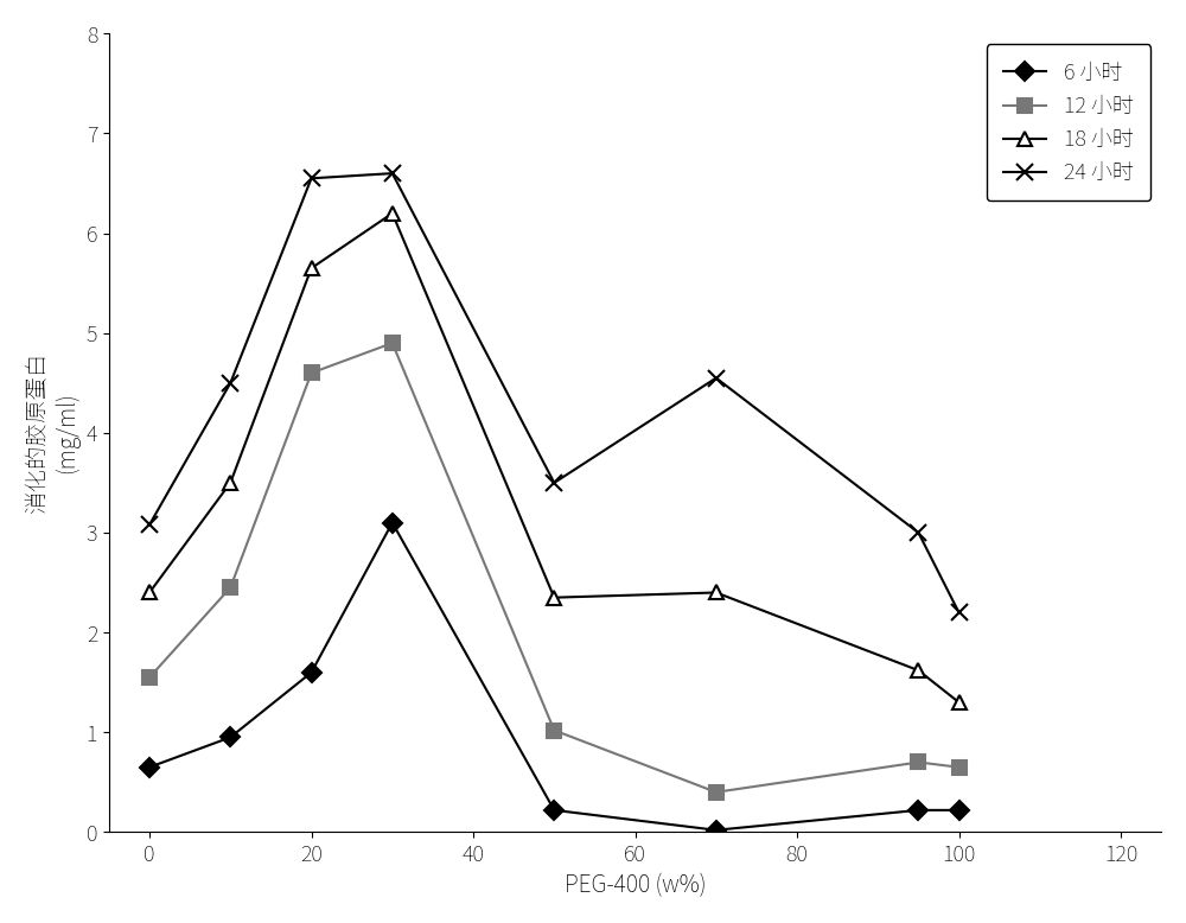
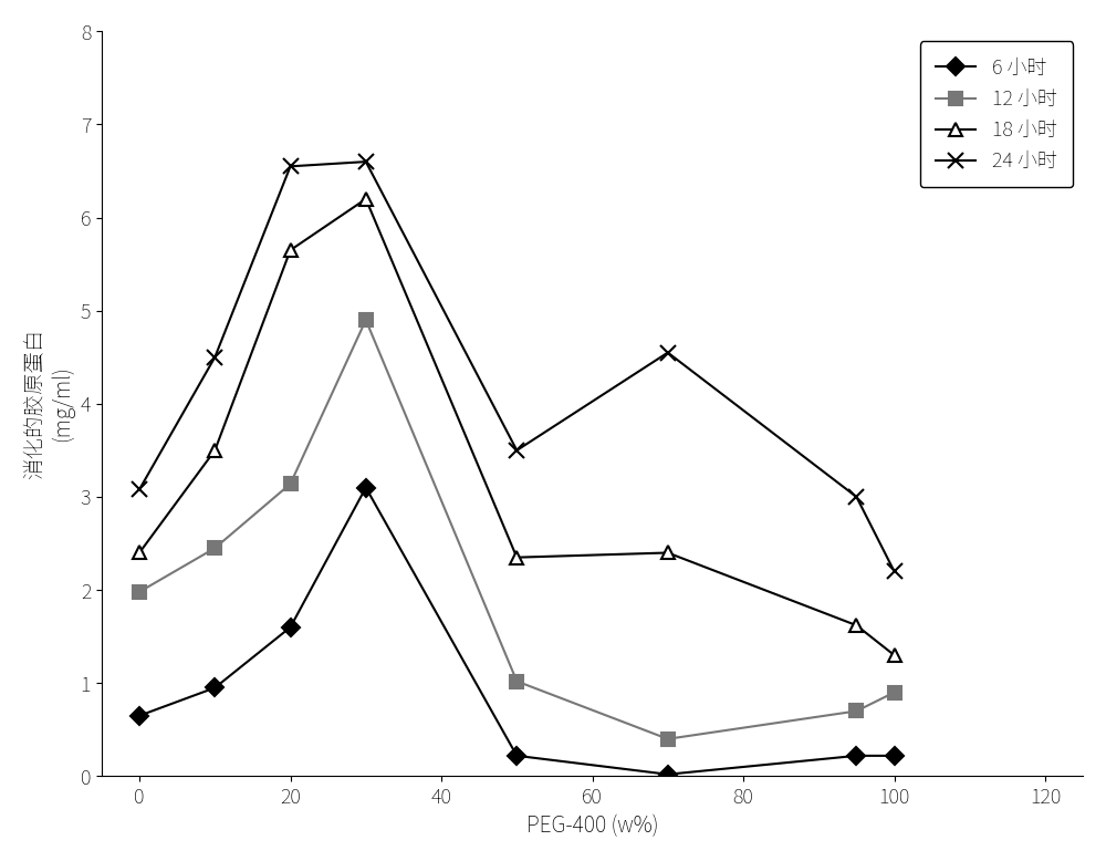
12 小时/0: 1.55 -> 1.98
12 小时/20: 4.60 -> 3.14
12 小时/100: 0.65 -> 0.90
